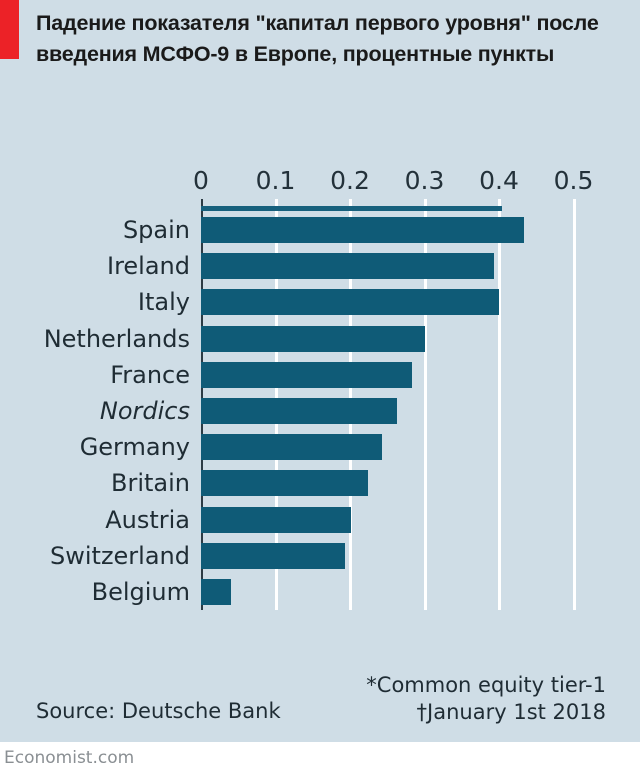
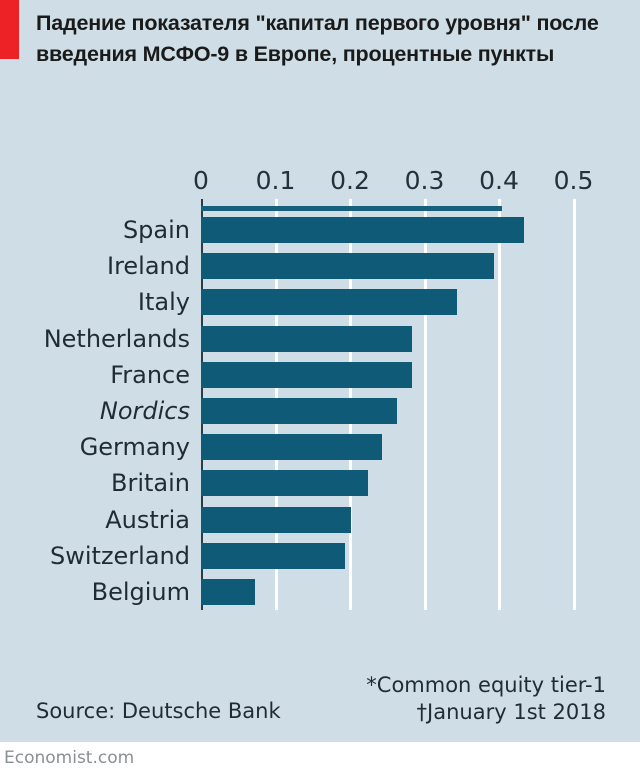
Italy: 0.40 -> 0.34
Netherlands: 0.30 -> 0.28
Belgium: 0.04 -> 0.07
